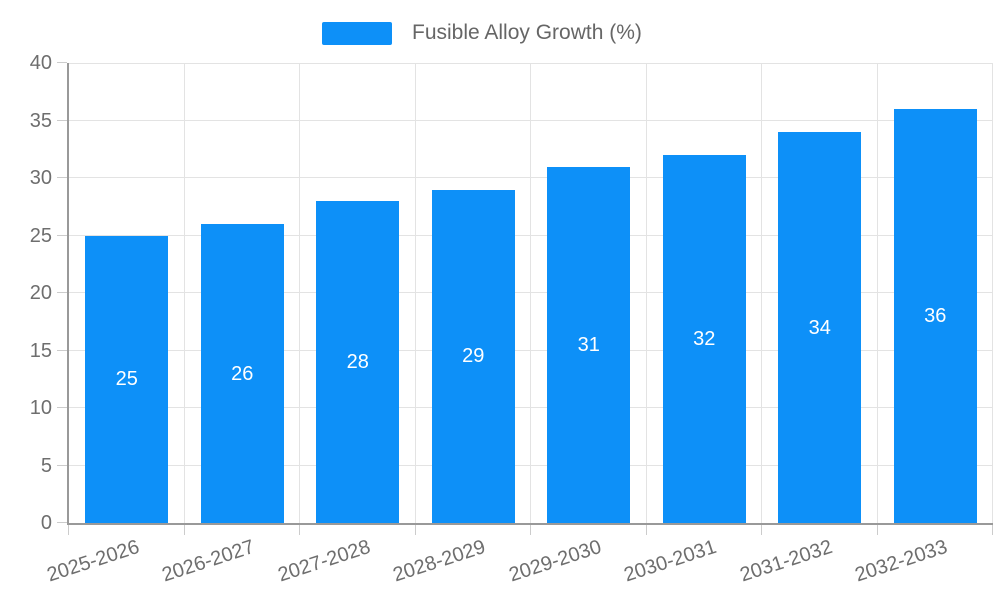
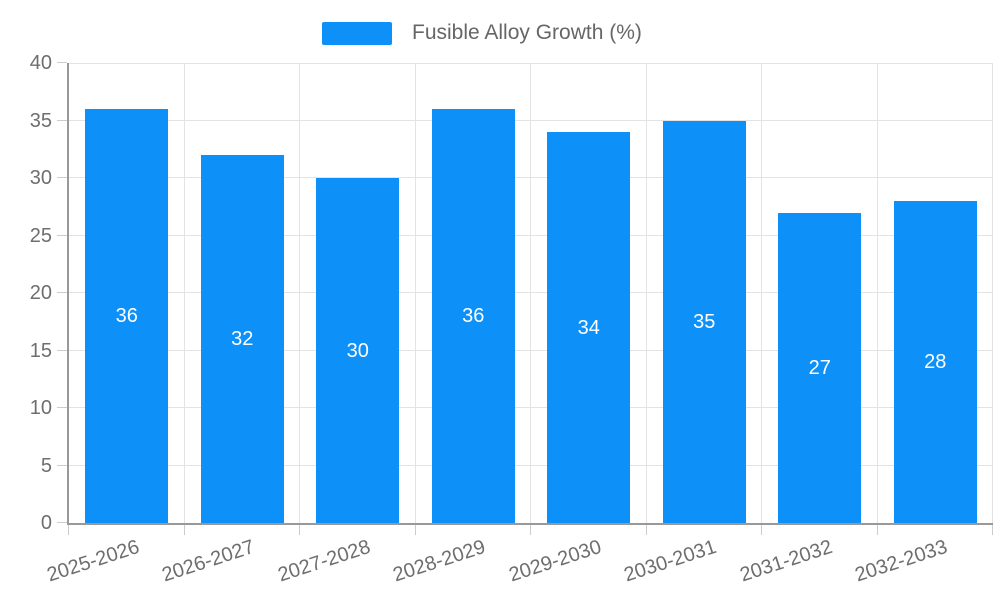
2025-2026: 25 -> 36
2026-2027: 26 -> 32
2027-2028: 28 -> 30
2028-2029: 29 -> 36
2029-2030: 31 -> 34
2030-2031: 32 -> 35
2031-2032: 34 -> 27
2032-2033: 36 -> 28
